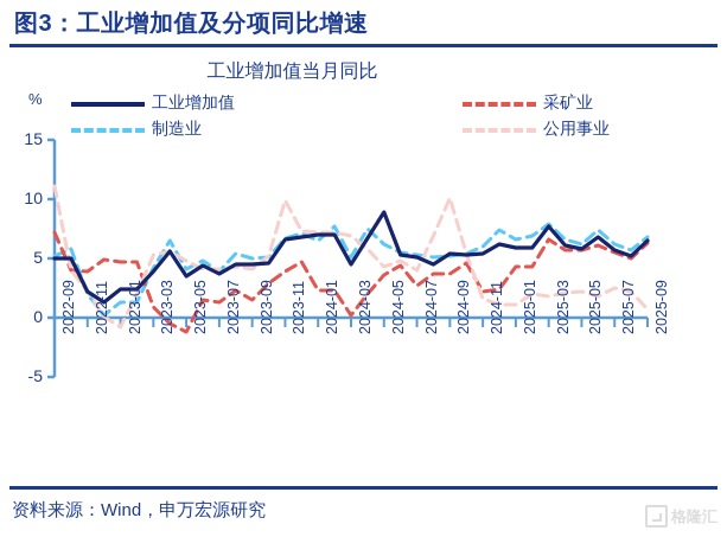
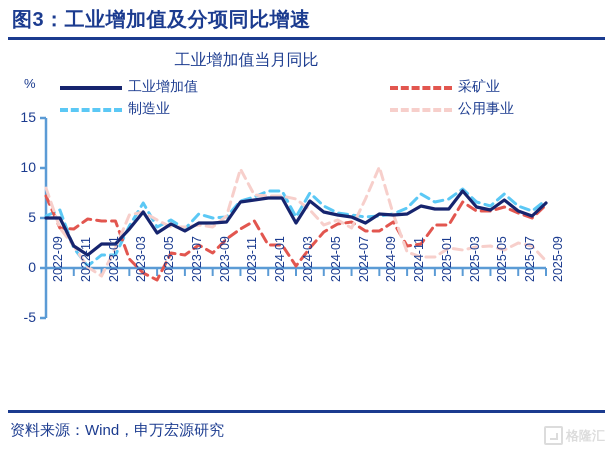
公用事业/2022-09: 11.1 -> 8.0
制造业/2024-01: 6.5 -> 7.7
工业增加值/2024-05: 8.9 -> 5.6
采矿业/2024-07: 2.7 -> 4.6
